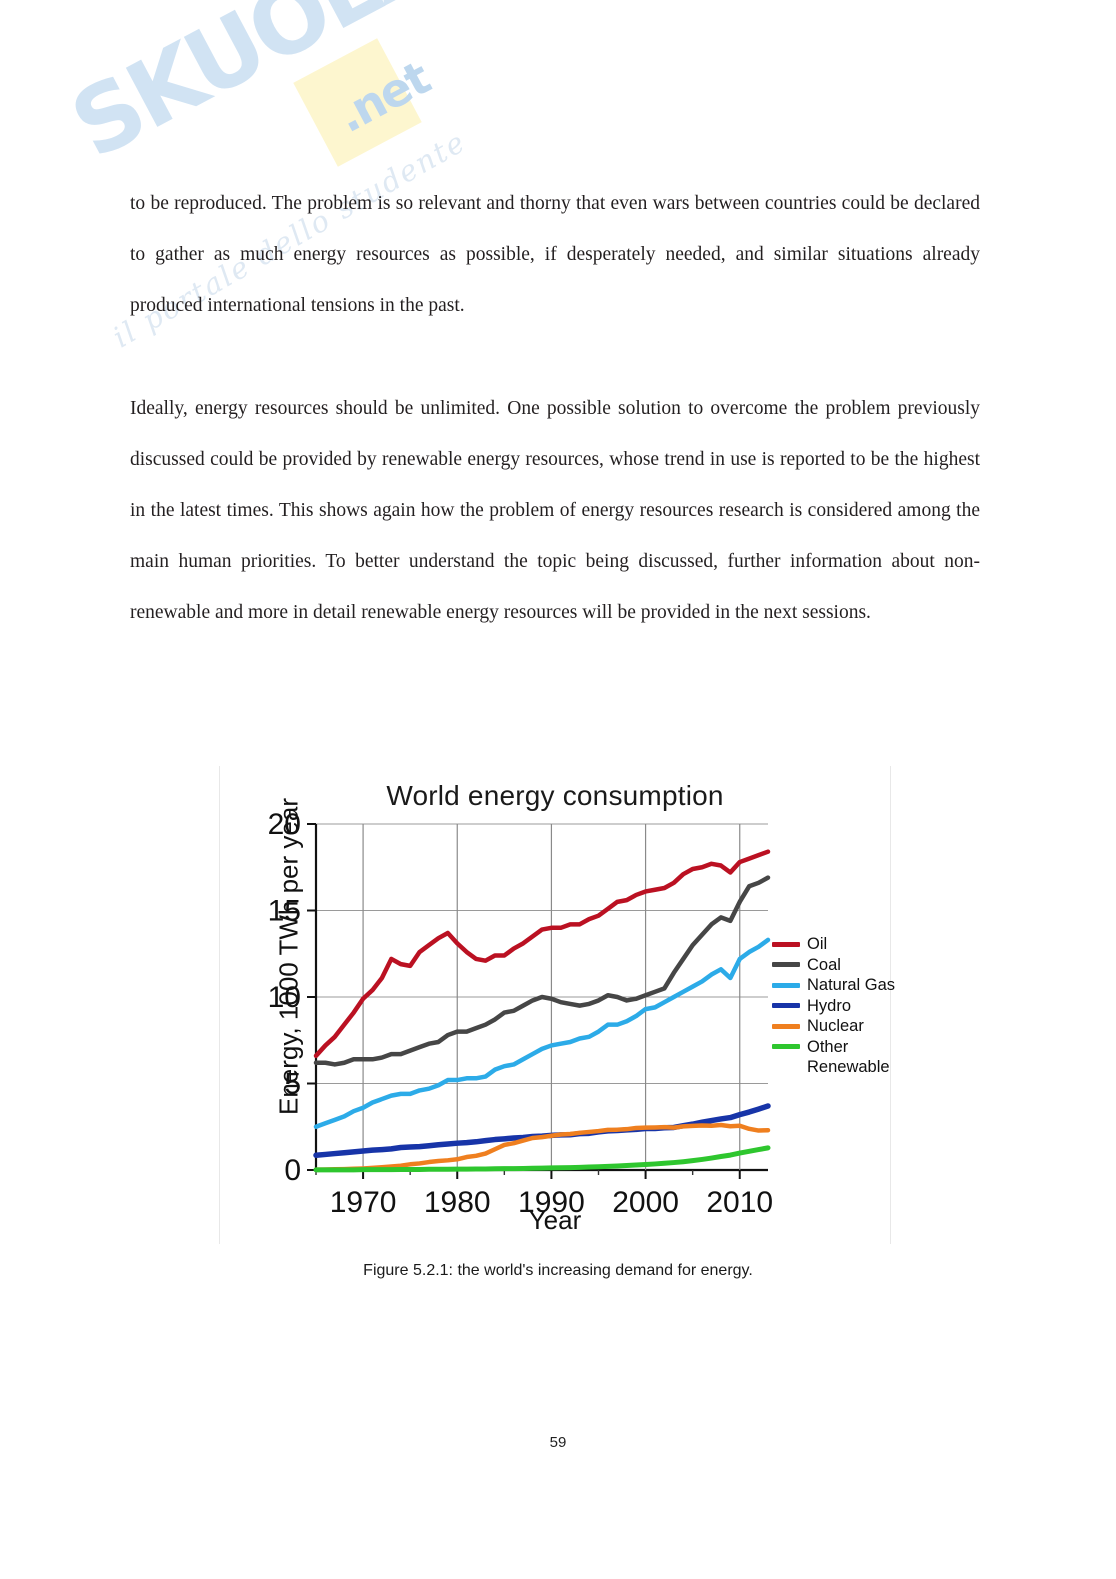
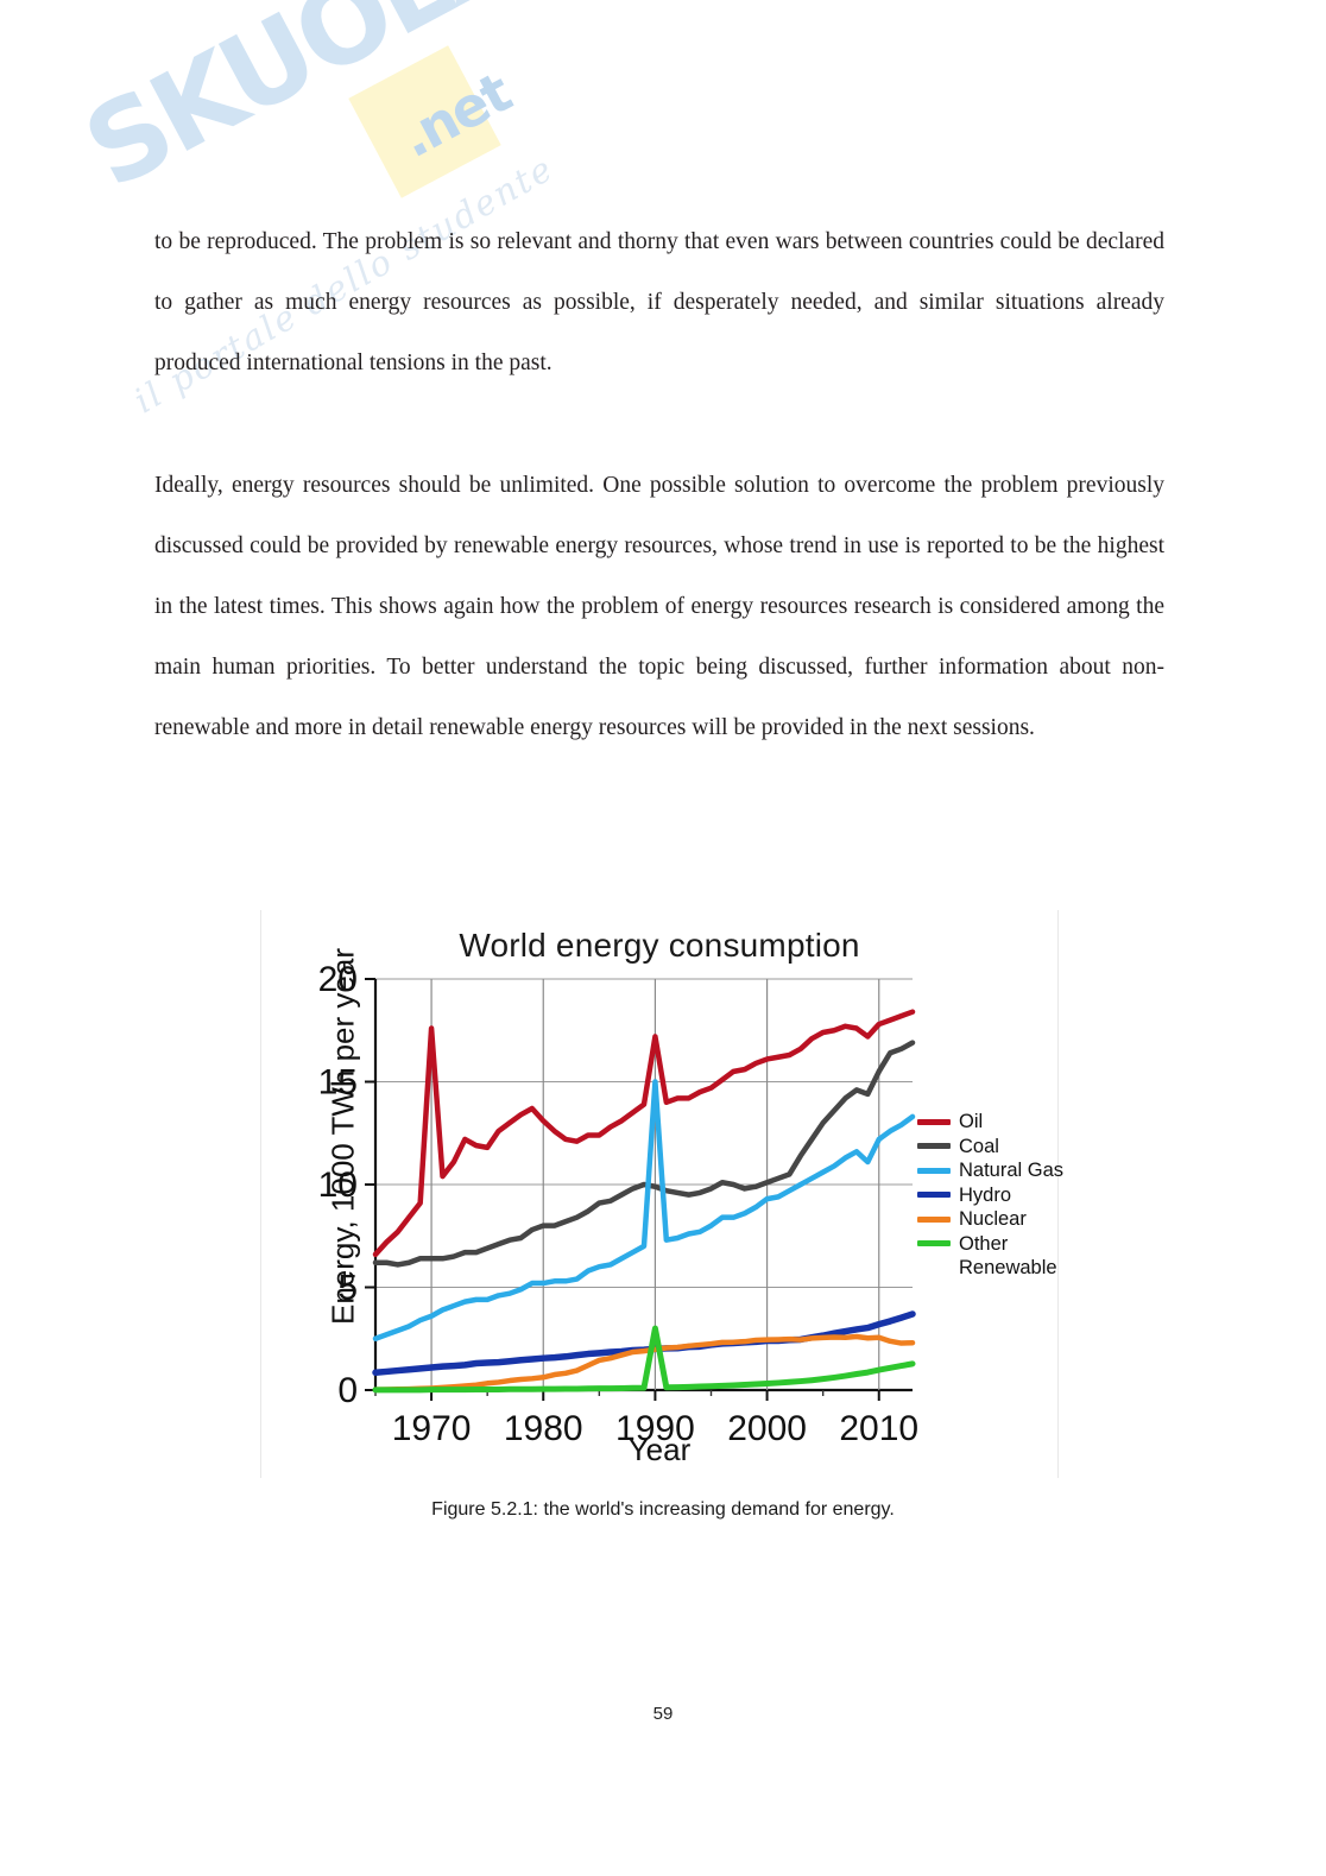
Oil/1970: 9.9 -> 17.6
Oil/1990: 14.0 -> 17.2
Natural Gas/1990: 7.2 -> 15.0
Other Renewable/1990: 0.1 -> 3.0
